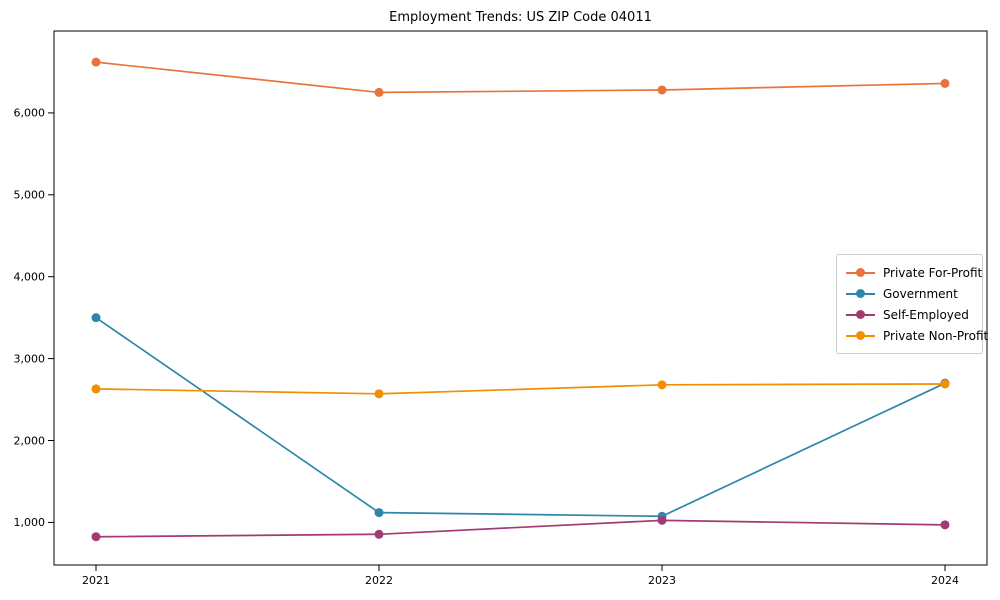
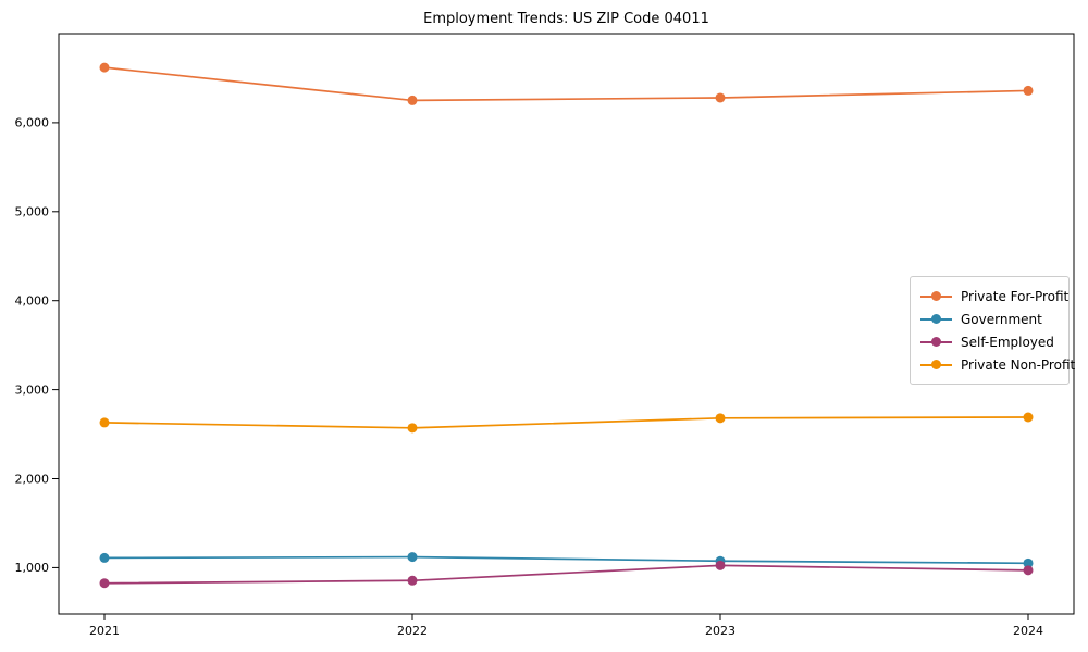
Government/2021: 3500 -> 1100
Government/2024: 2700 -> 1000
